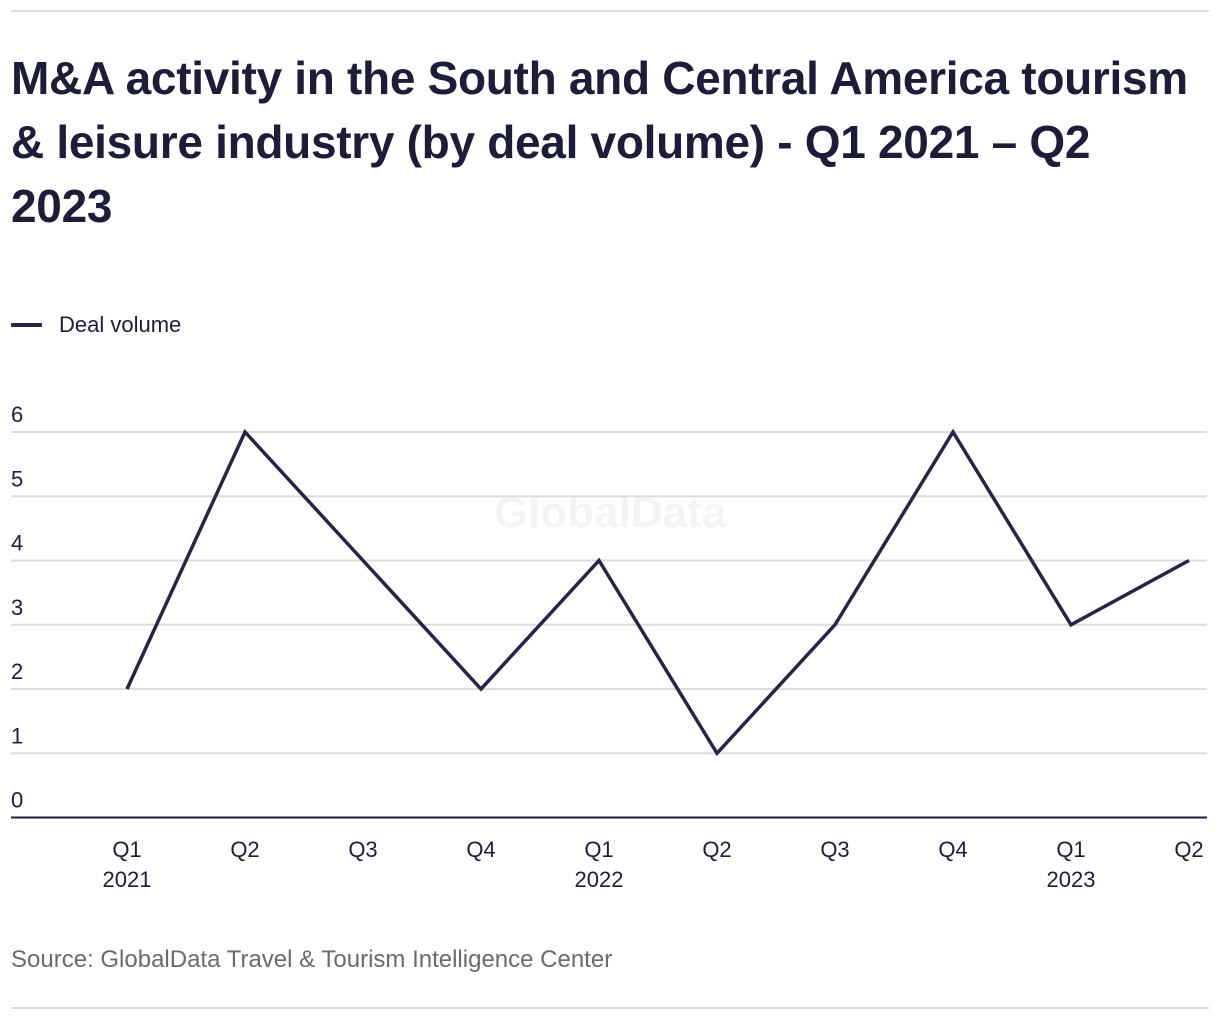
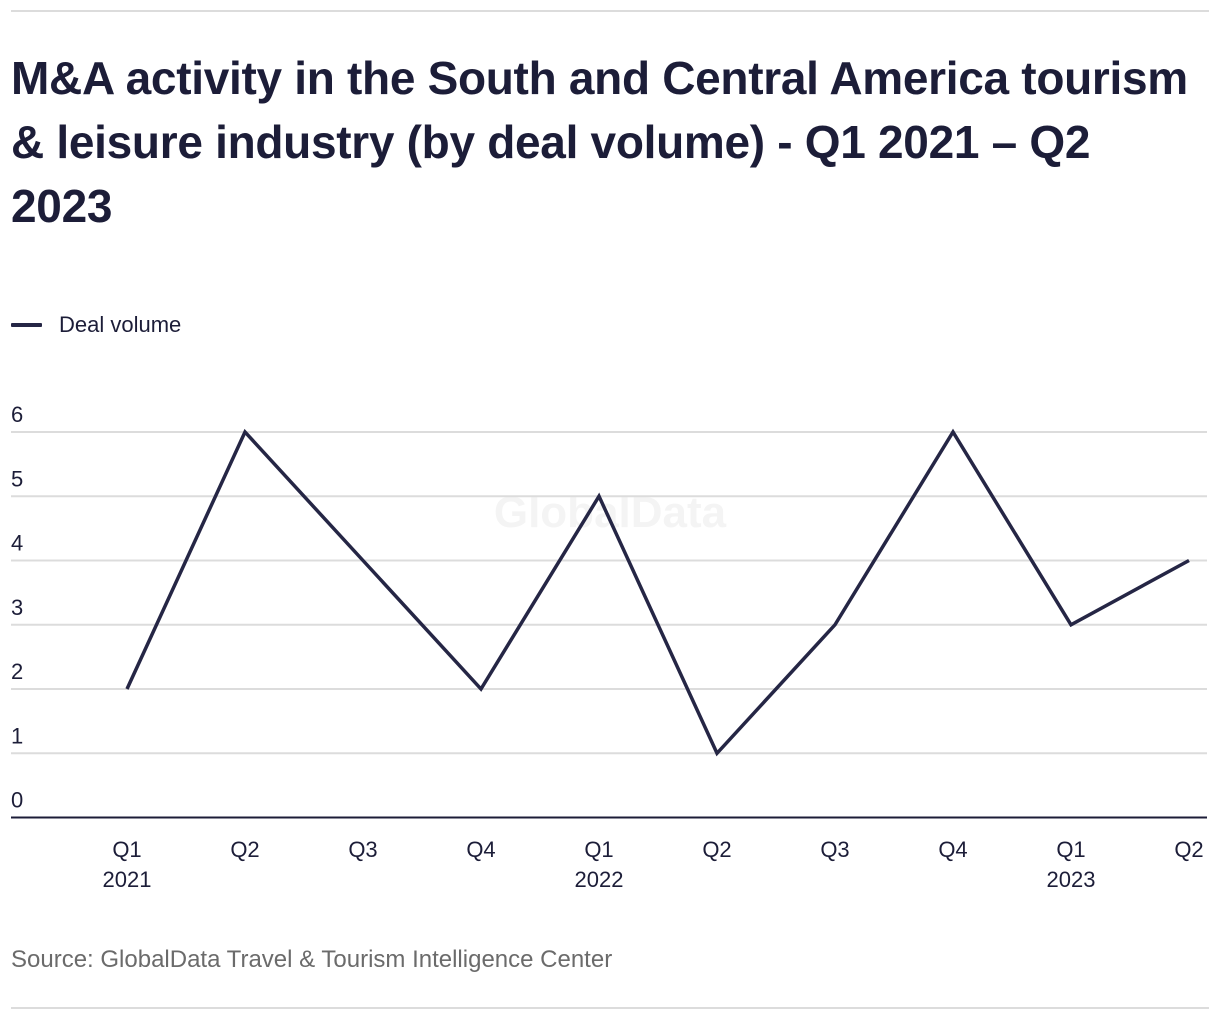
Q1 2022: 4 -> 5
